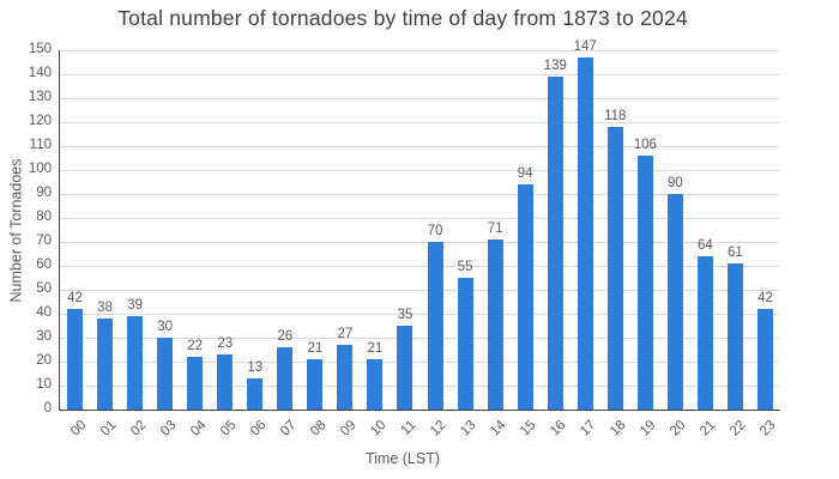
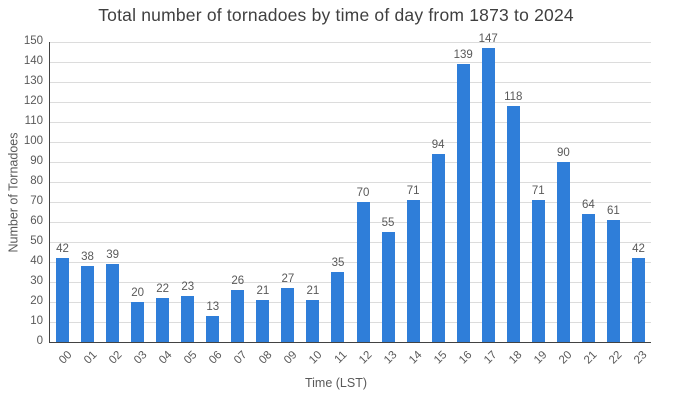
03: 30 -> 20
19: 106 -> 71
